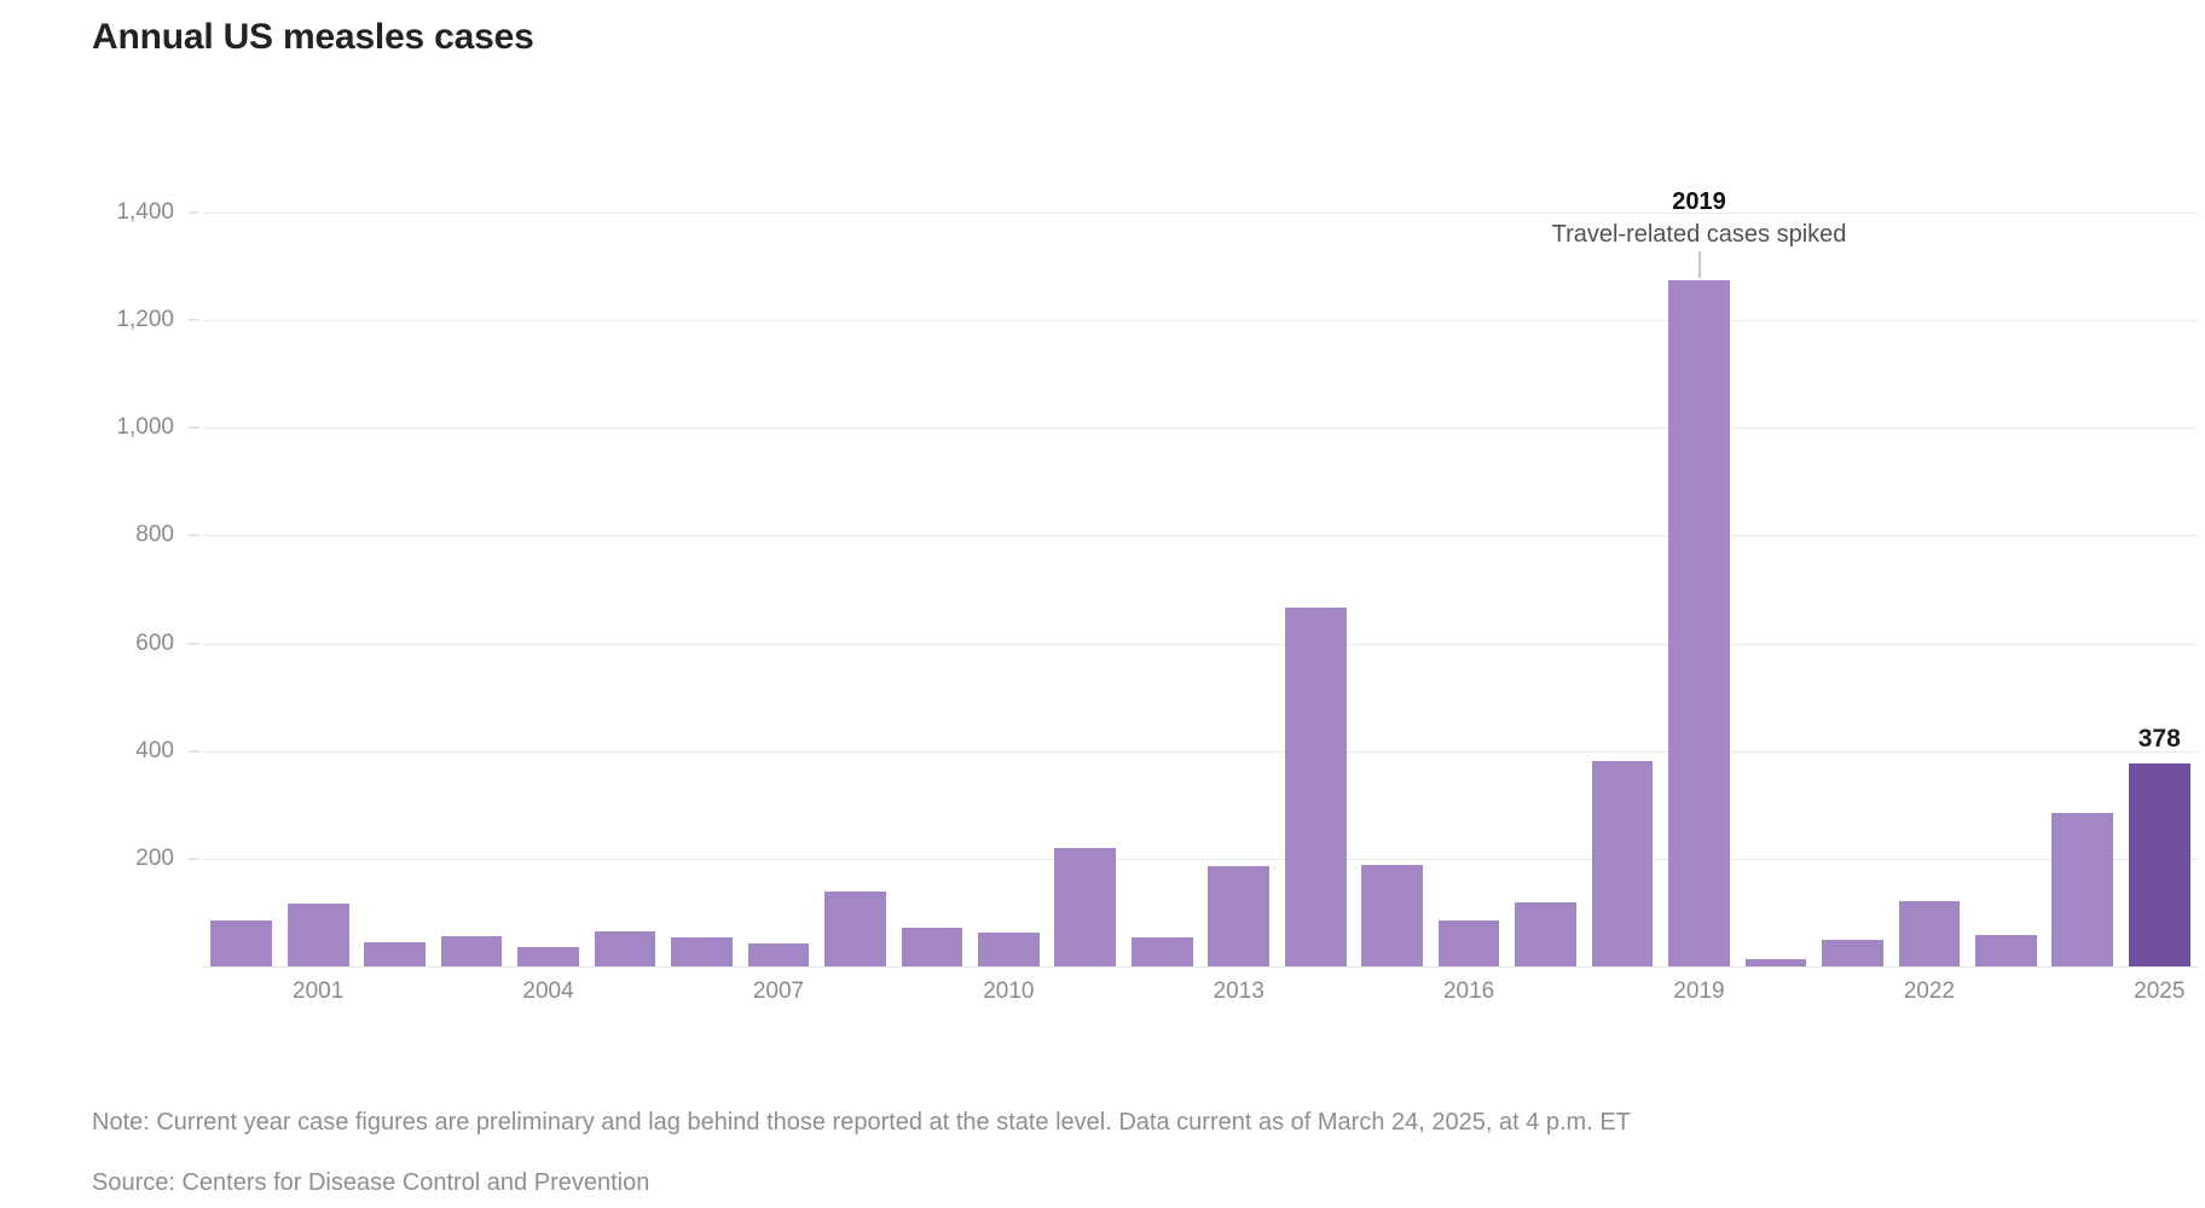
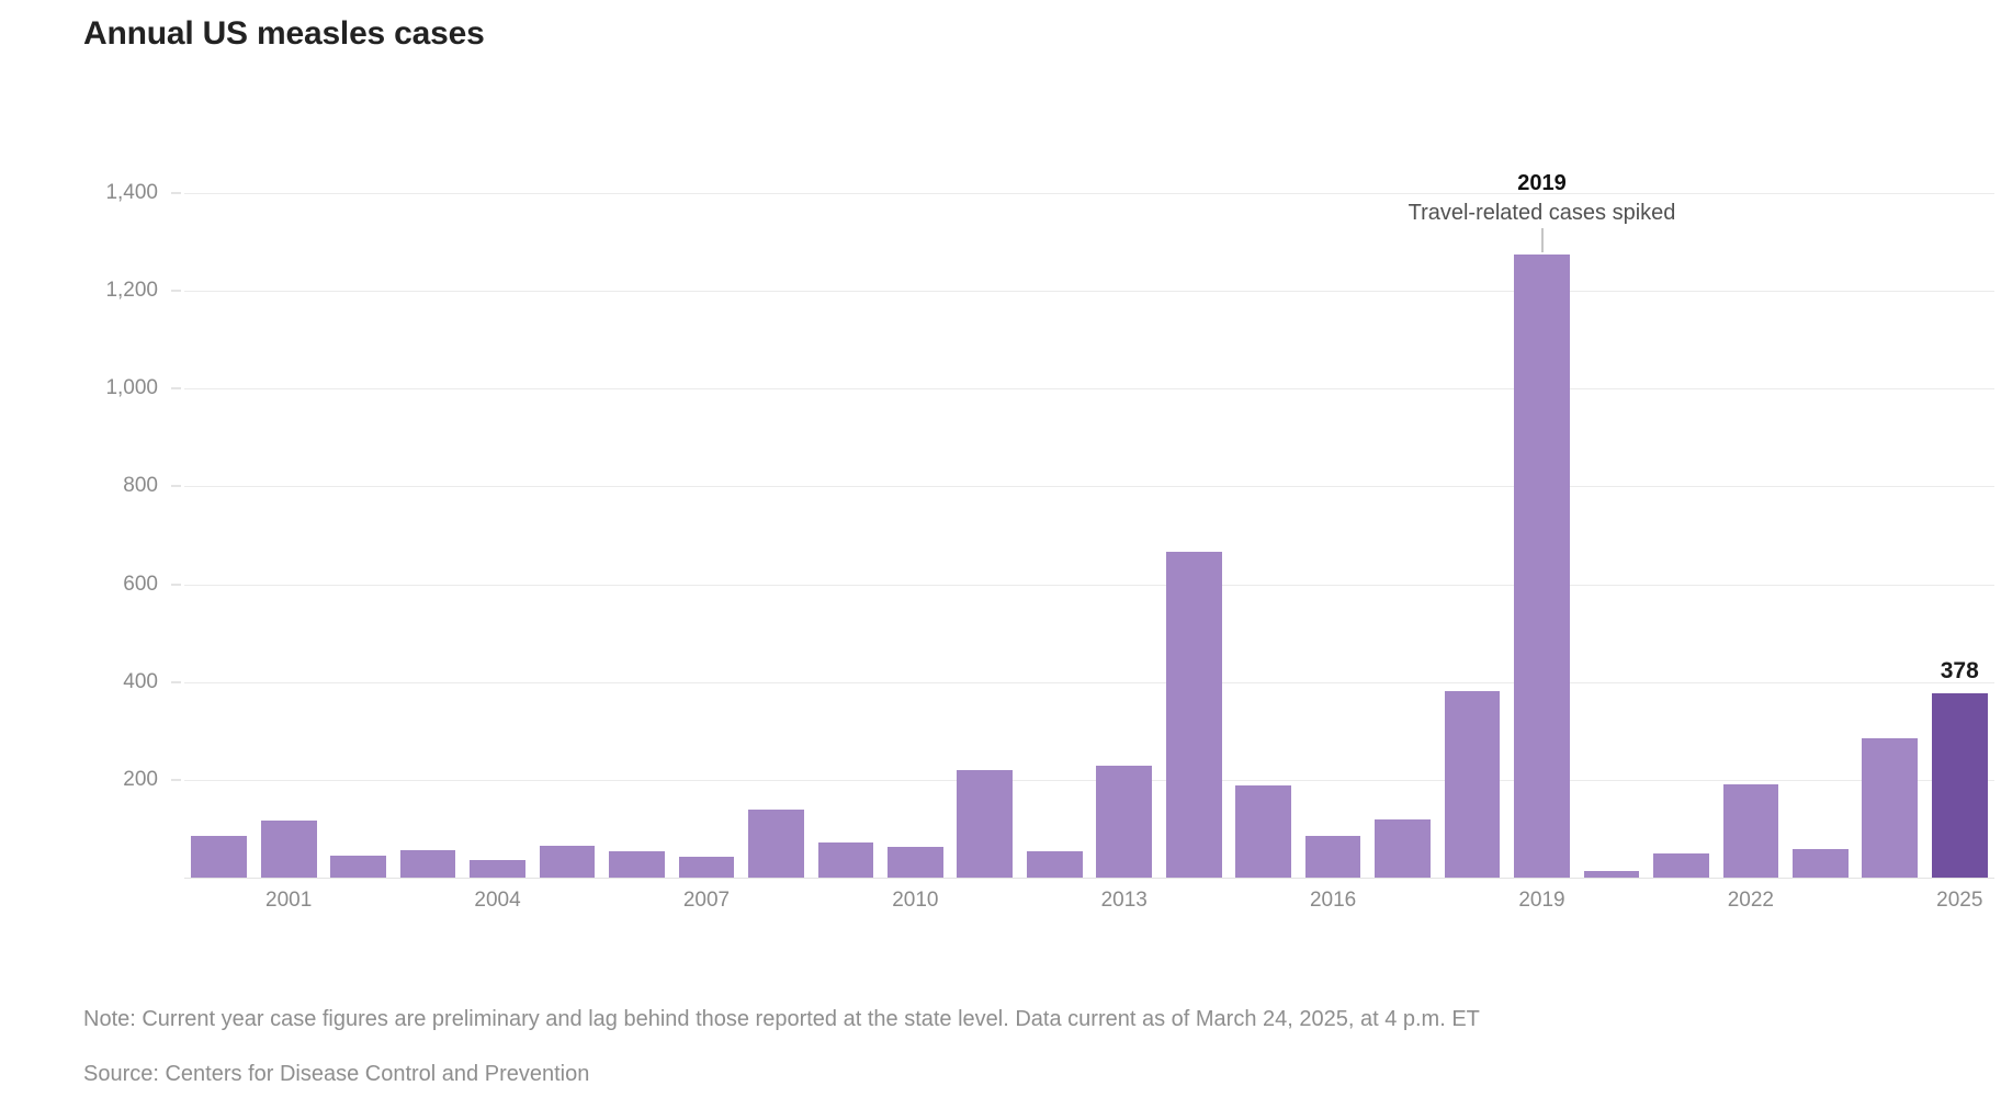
2013: 190 -> 230
2022: 120 -> 190
